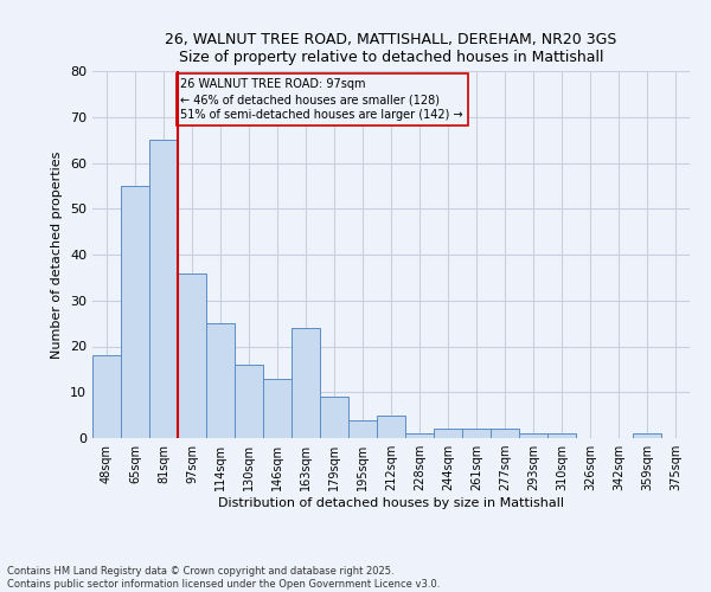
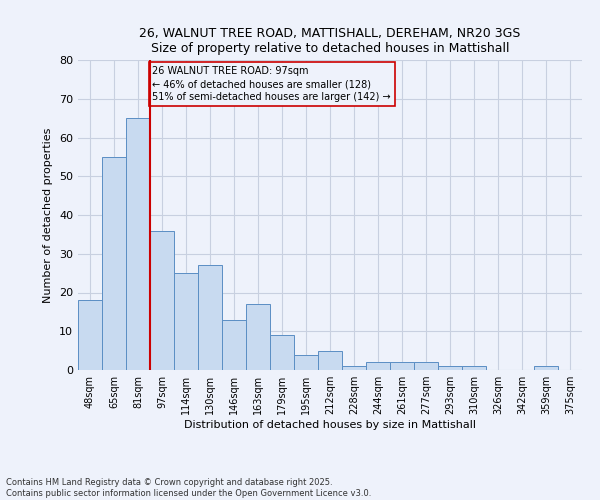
130sqm: 16 -> 27
163sqm: 24 -> 17
